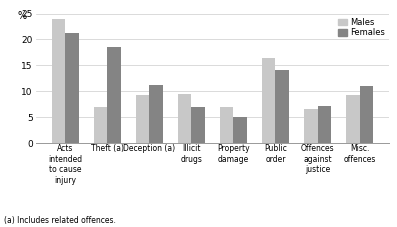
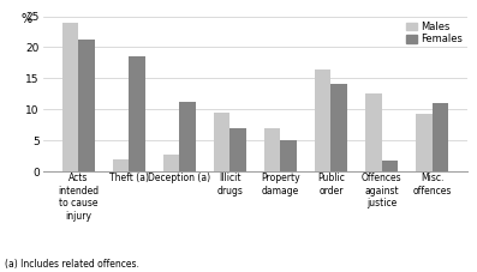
Males/Theft (a): 7.0 -> 2.0
Males/Deception (a): 9.3 -> 2.8
Males/Offences against justice: 6.5 -> 12.6
Females/Offences against justice: 7.1 -> 1.8
